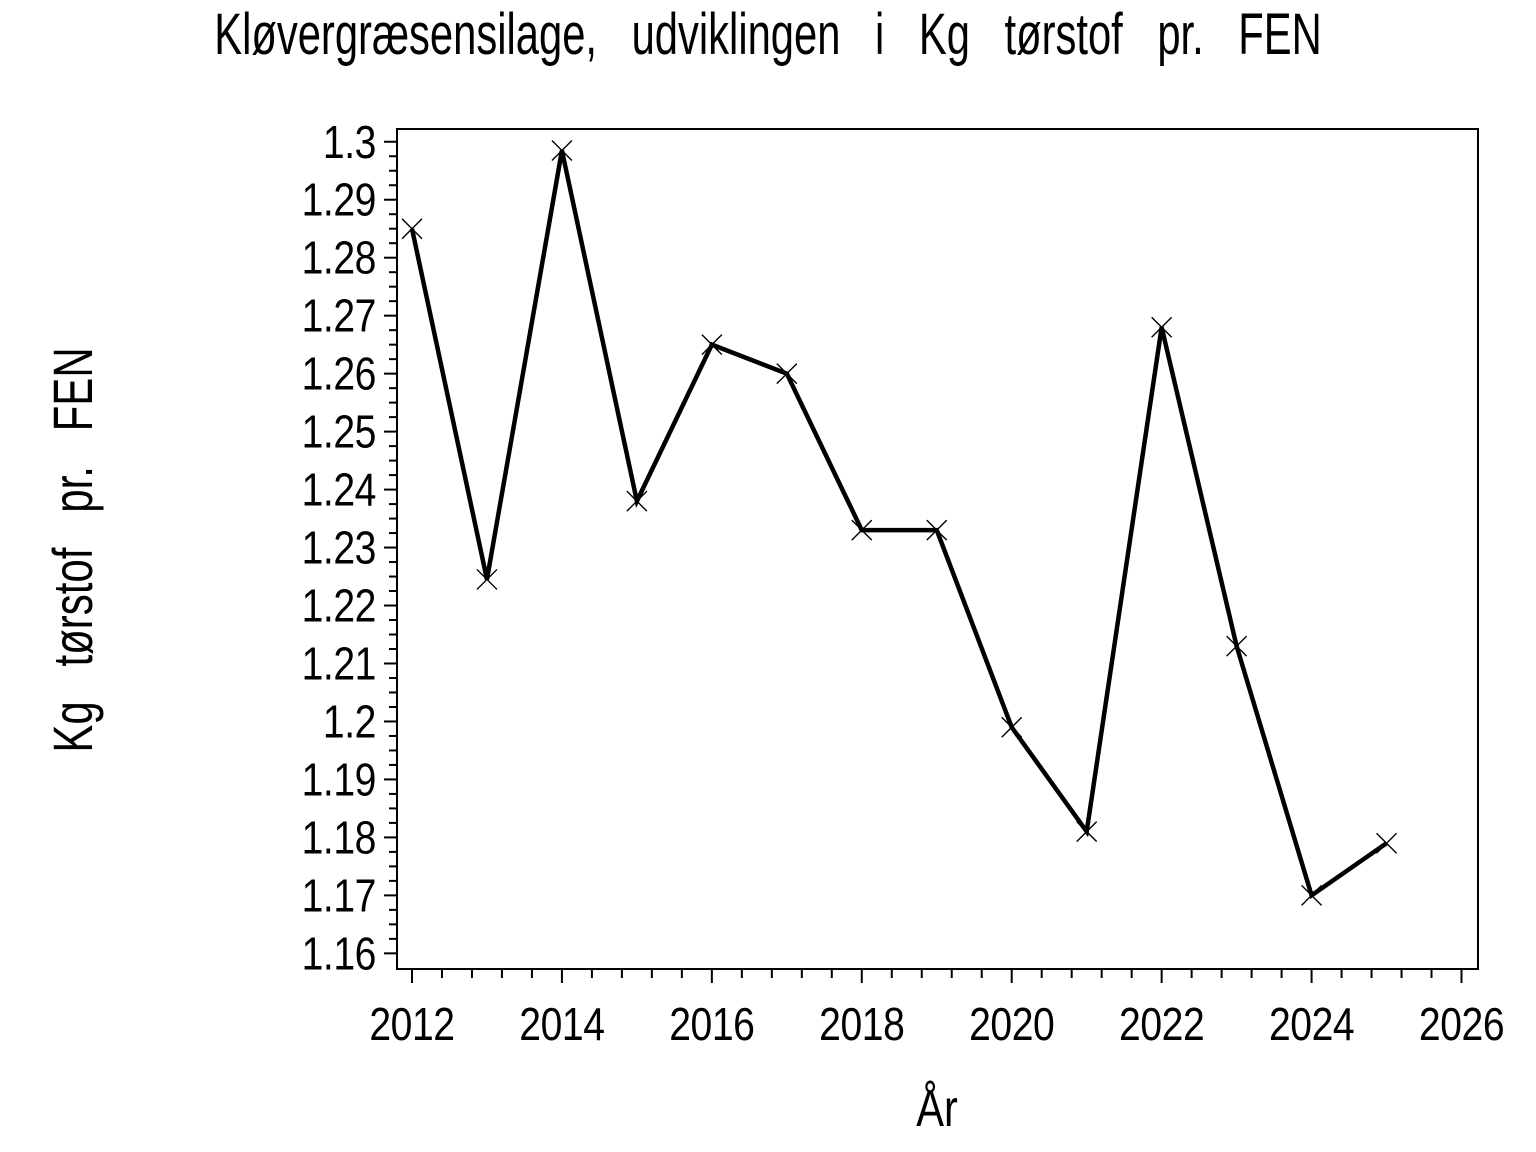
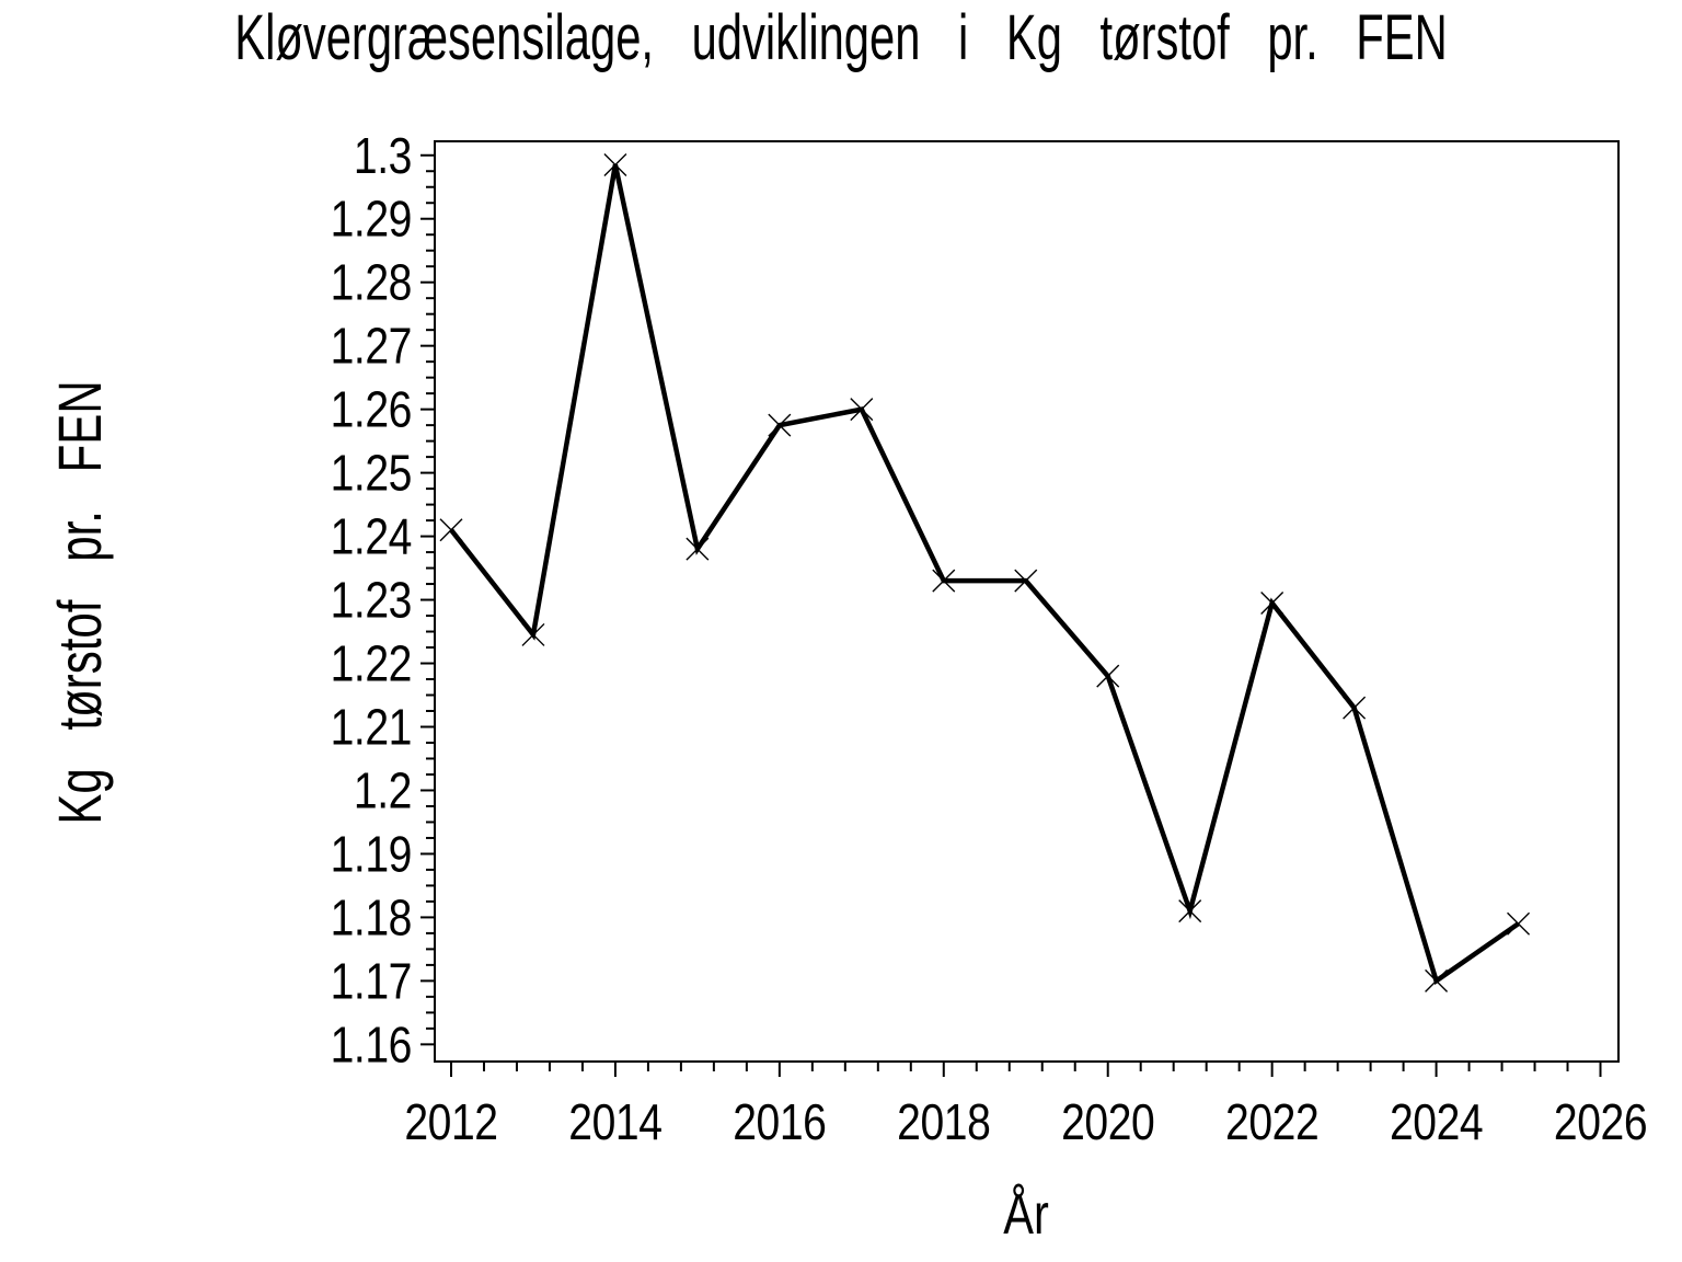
2012: 1.285 -> 1.241
2016: 1.265 -> 1.258
2020: 1.199 -> 1.218
2022: 1.268 -> 1.230
